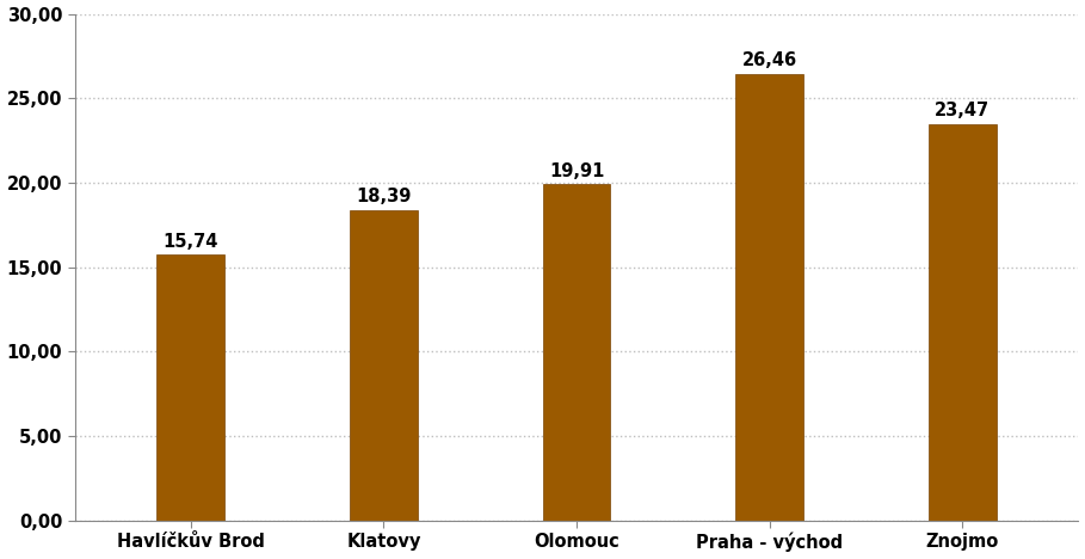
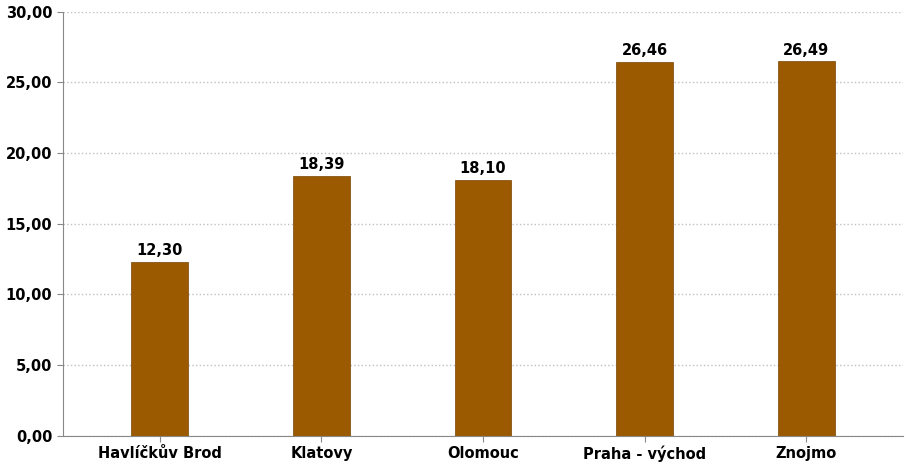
Havlíčkův Brod: 15,74 -> 12,30
Olomouc: 19,91 -> 18,10
Znojmo: 23,47 -> 26,49
